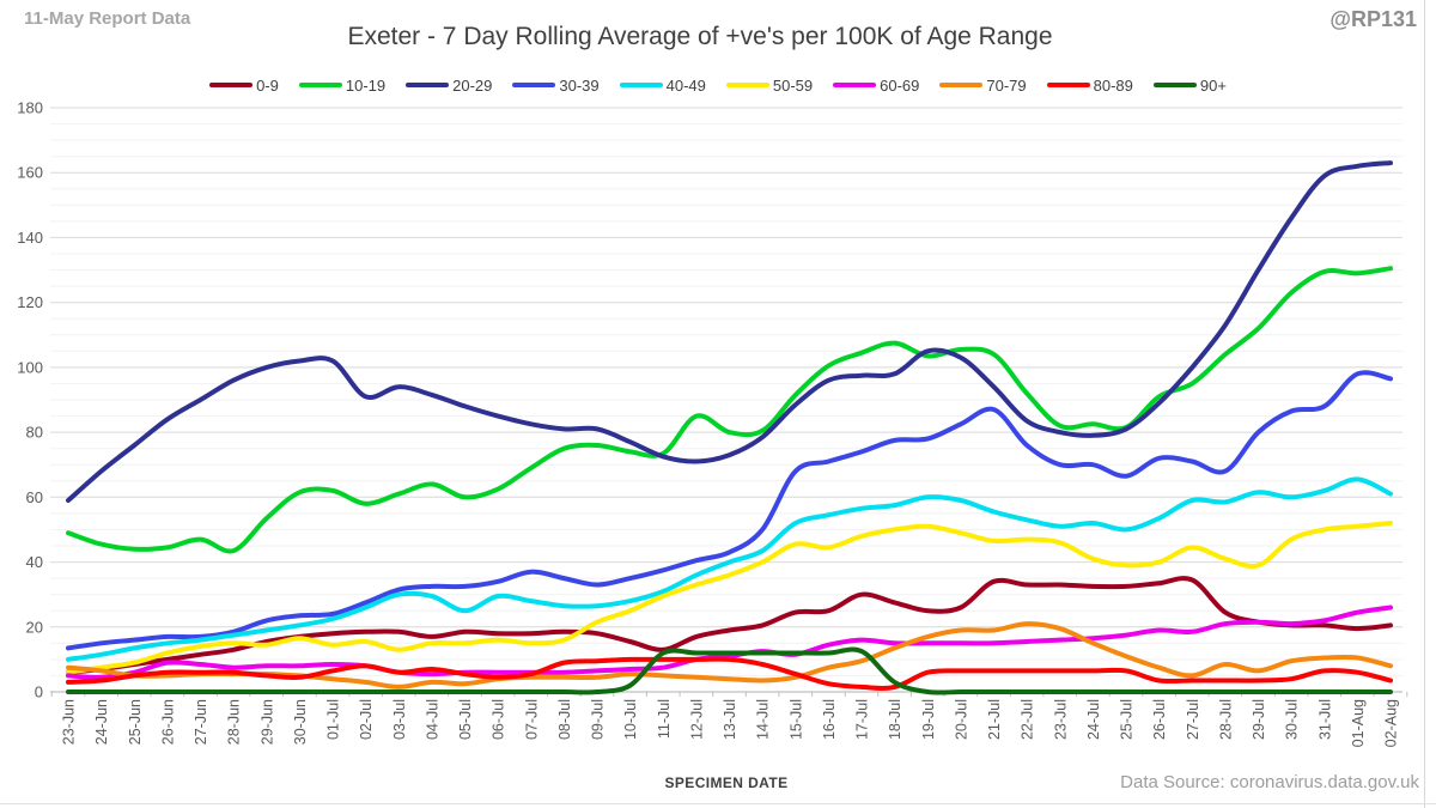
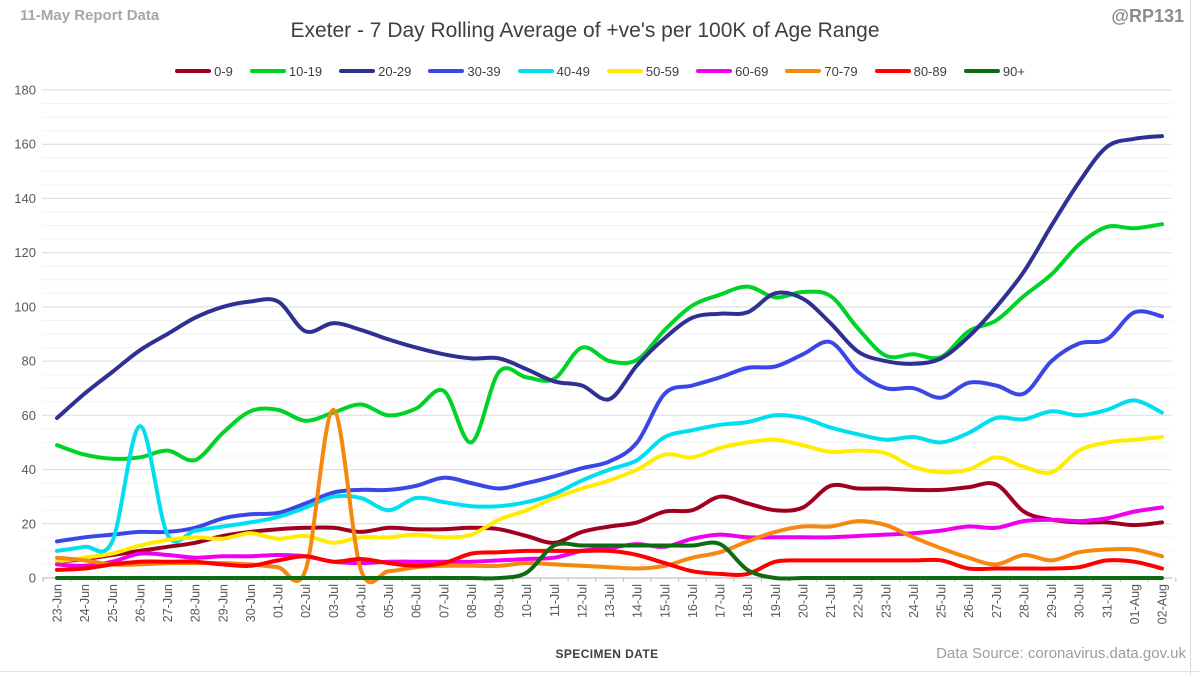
40-49/26-Jun: 15 -> 56
70-79/03-Jul: 2 -> 62
10-19/08-Jul: 75 -> 50
20-29/13-Jul: 73 -> 66
